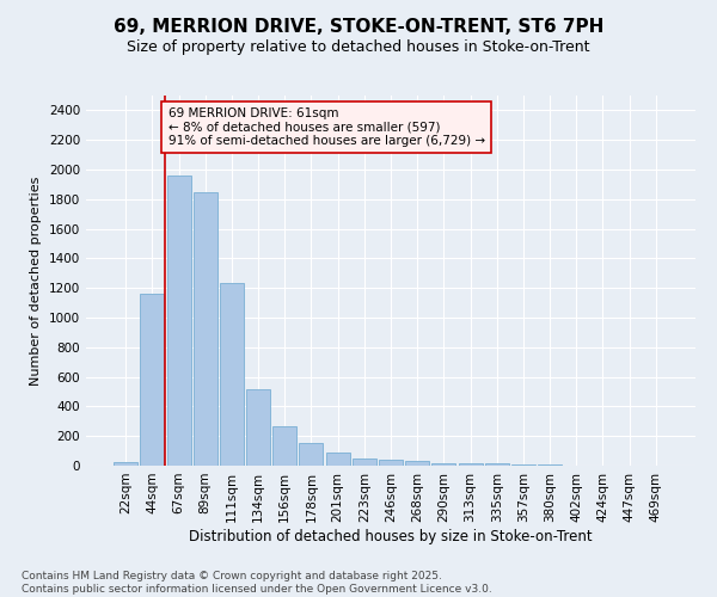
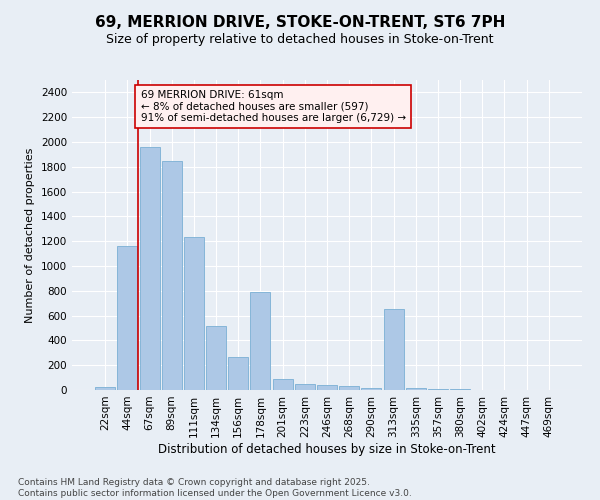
178sqm: 160 -> 790
313sqm: 20 -> 650
